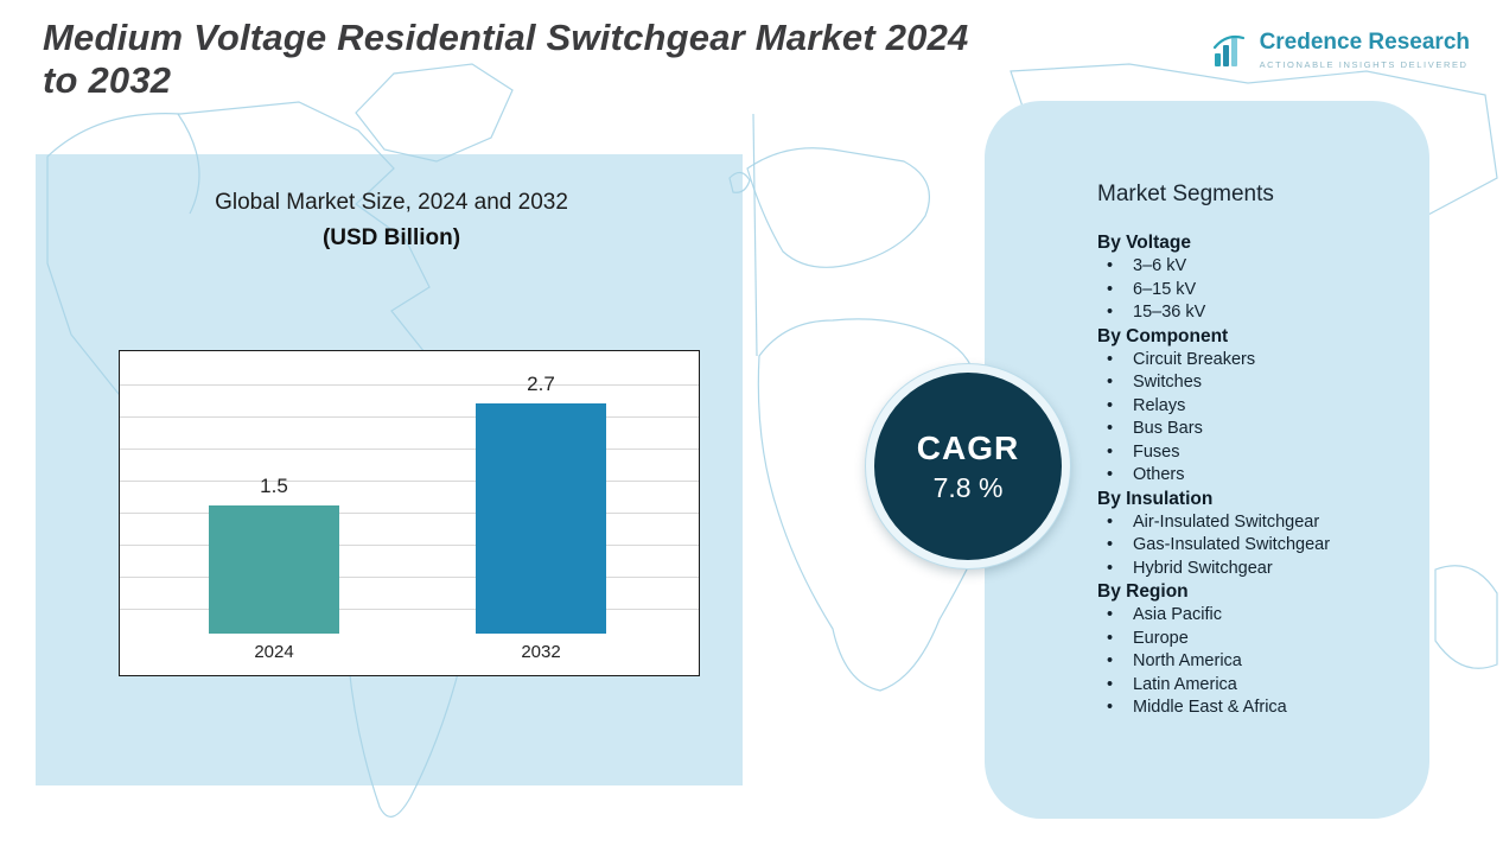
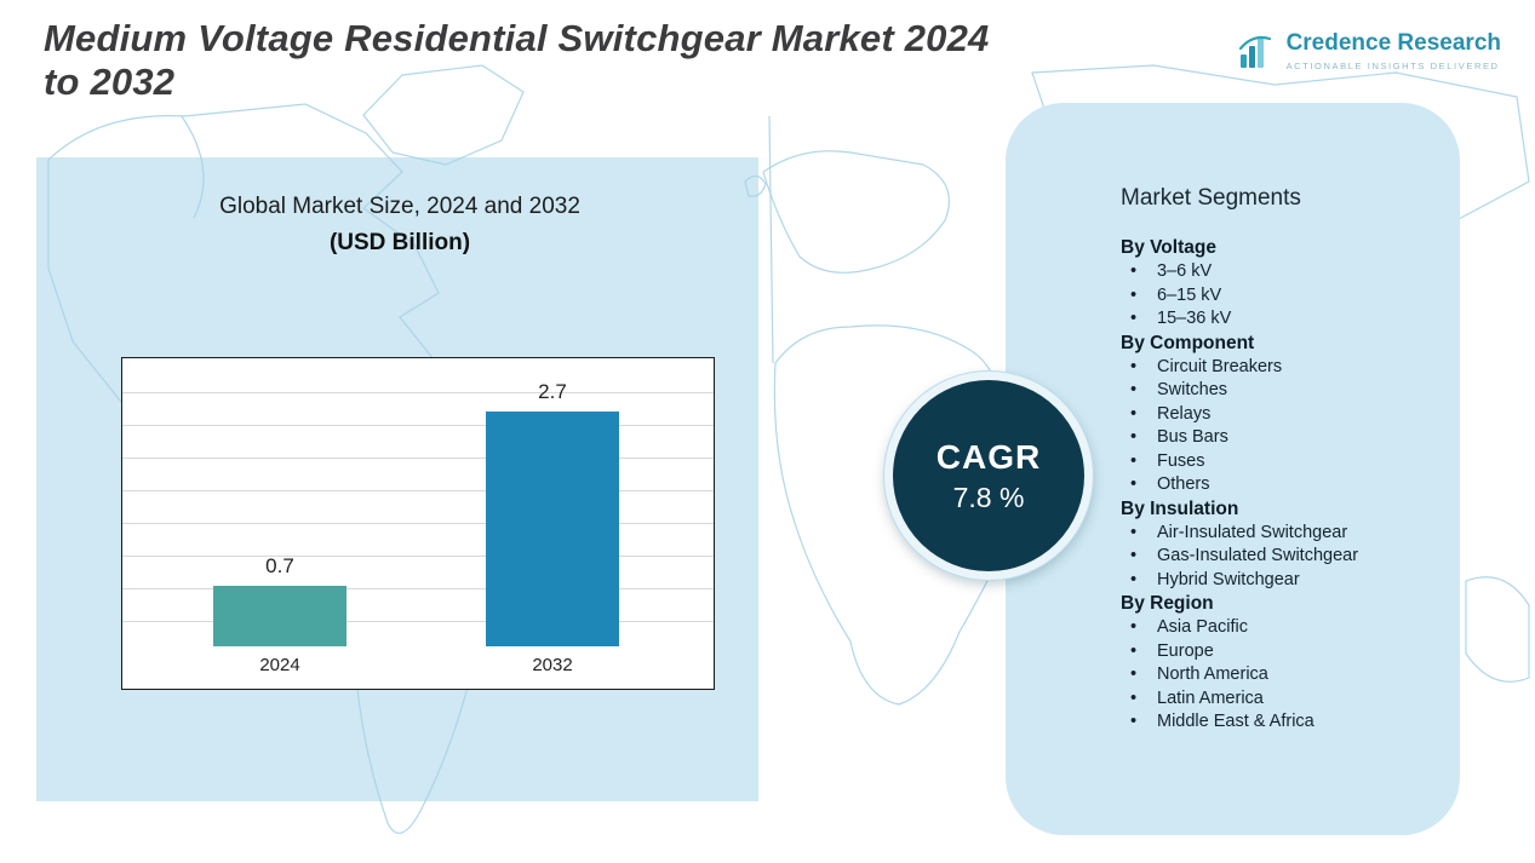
2024: 1.5 -> 0.7
